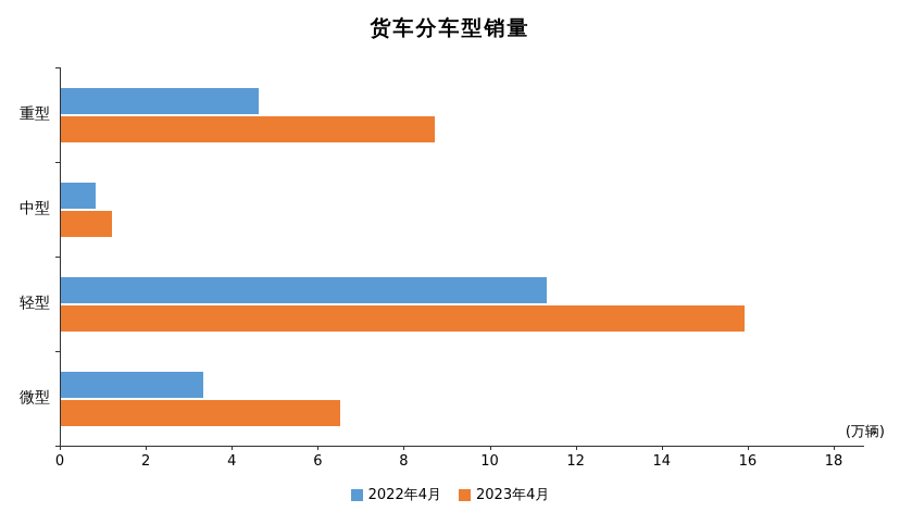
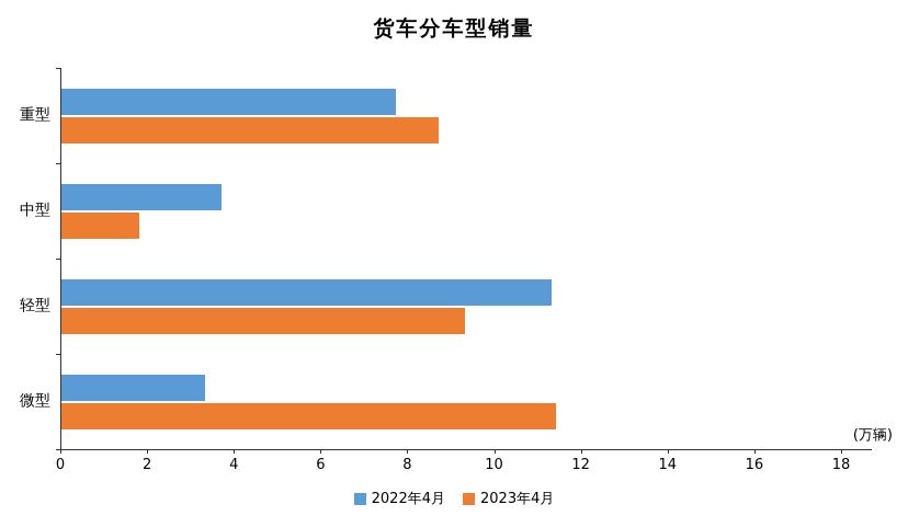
2022年4月/重型: 4.6 -> 7.7
2022年4月/中型: 0.8 -> 3.7
2023年4月/中型: 1.2 -> 1.8
2023年4月/轻型: 15.9 -> 9.3
2023年4月/微型: 6.5 -> 11.4
